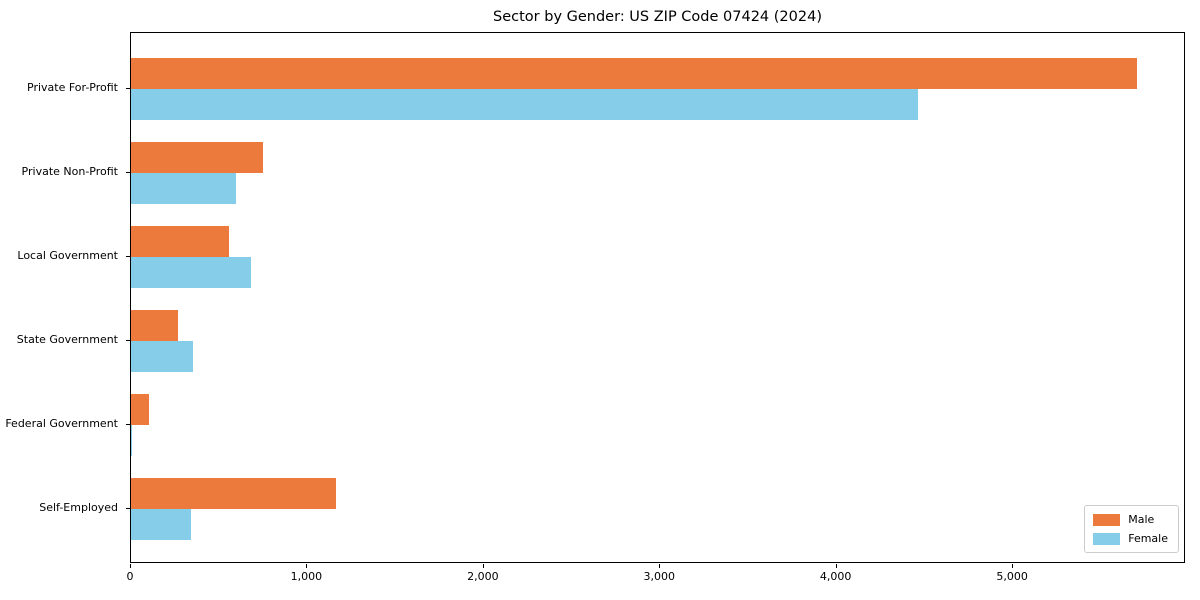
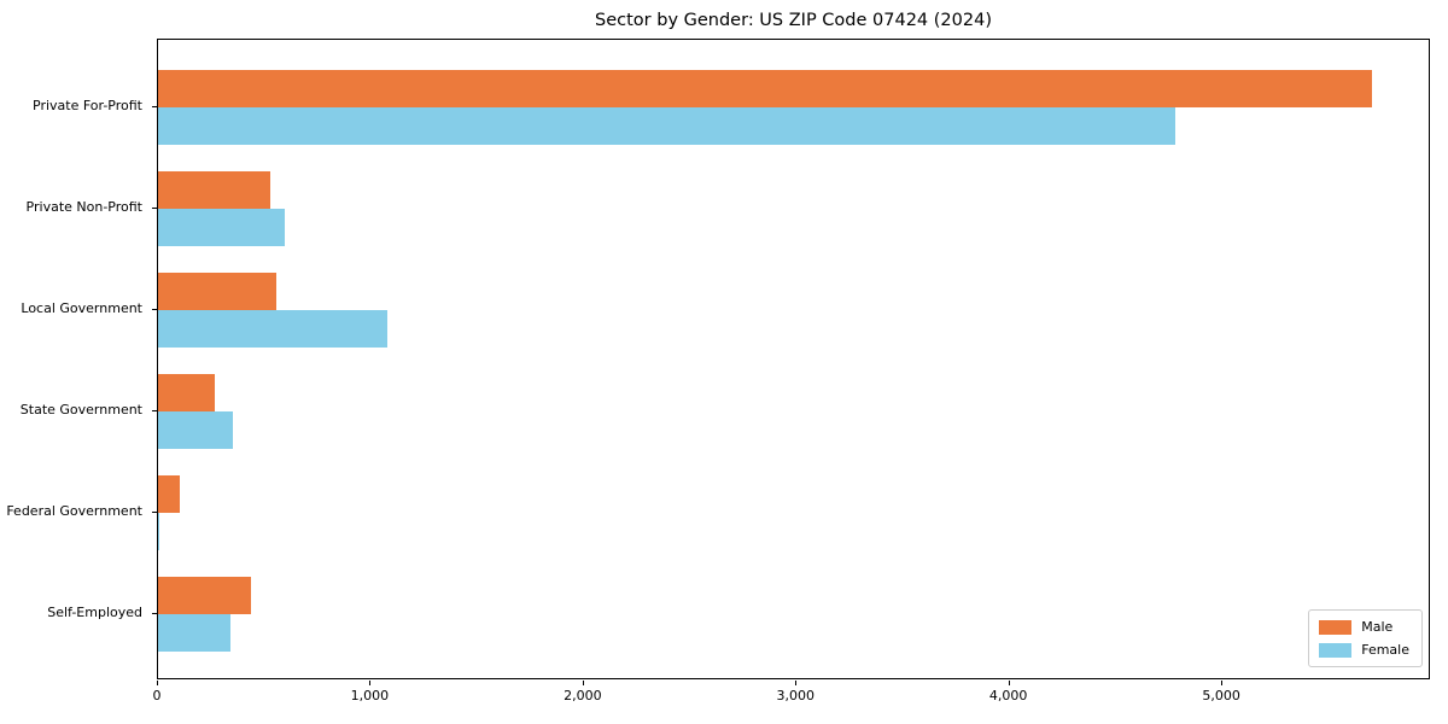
Female/Private For-Profit: 4460 -> 4780
Male/Private Non-Profit: 750 -> 530
Female/Local Government: 680 -> 1080
Male/Self-Employed: 1160 -> 440
